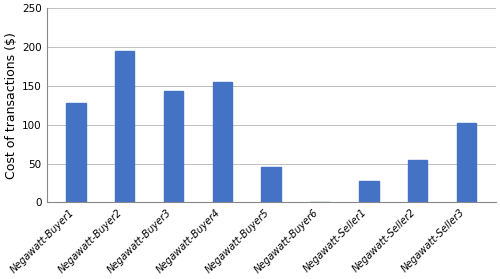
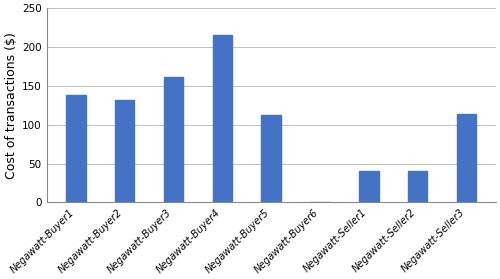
Negawatt-Buyer1: 128 -> 138
Negawatt-Buyer2: 195 -> 132
Negawatt-Buyer3: 143 -> 162
Negawatt-Buyer4: 155 -> 216
Negawatt-Buyer5: 45 -> 112
Negawatt-Seller1: 28 -> 40
Negawatt-Seller2: 54 -> 40
Negawatt-Seller3: 102 -> 114
